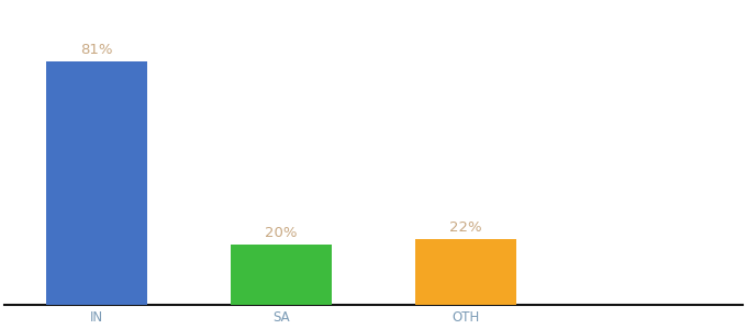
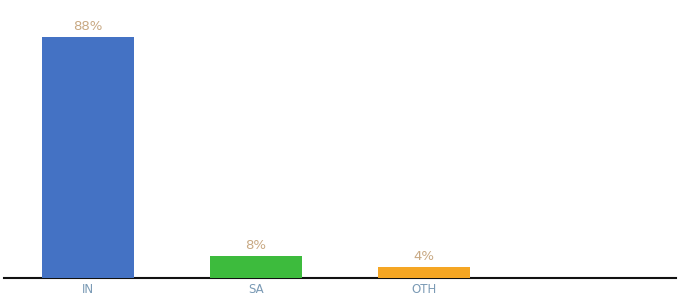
IN: 81% -> 88%
SA: 20% -> 8%
OTH: 22% -> 4%
